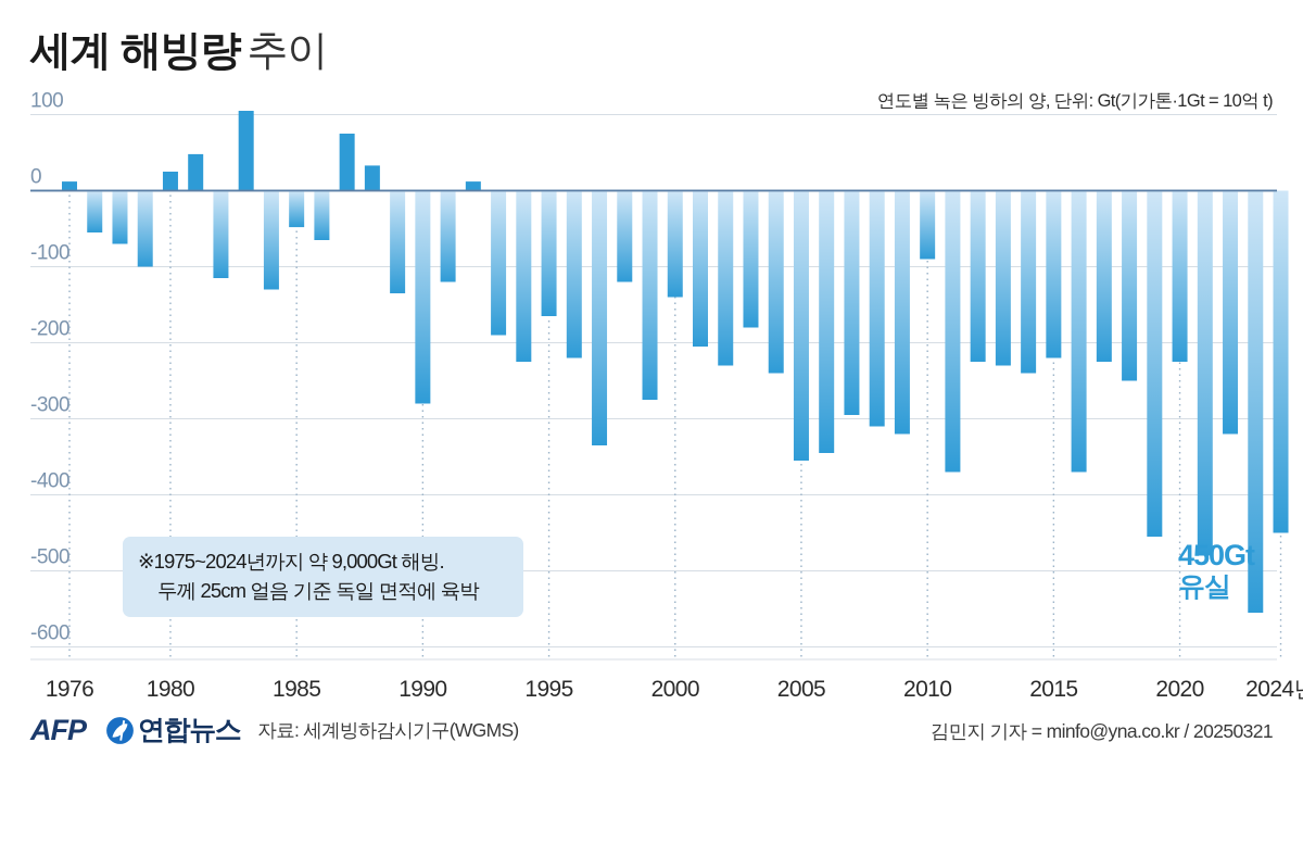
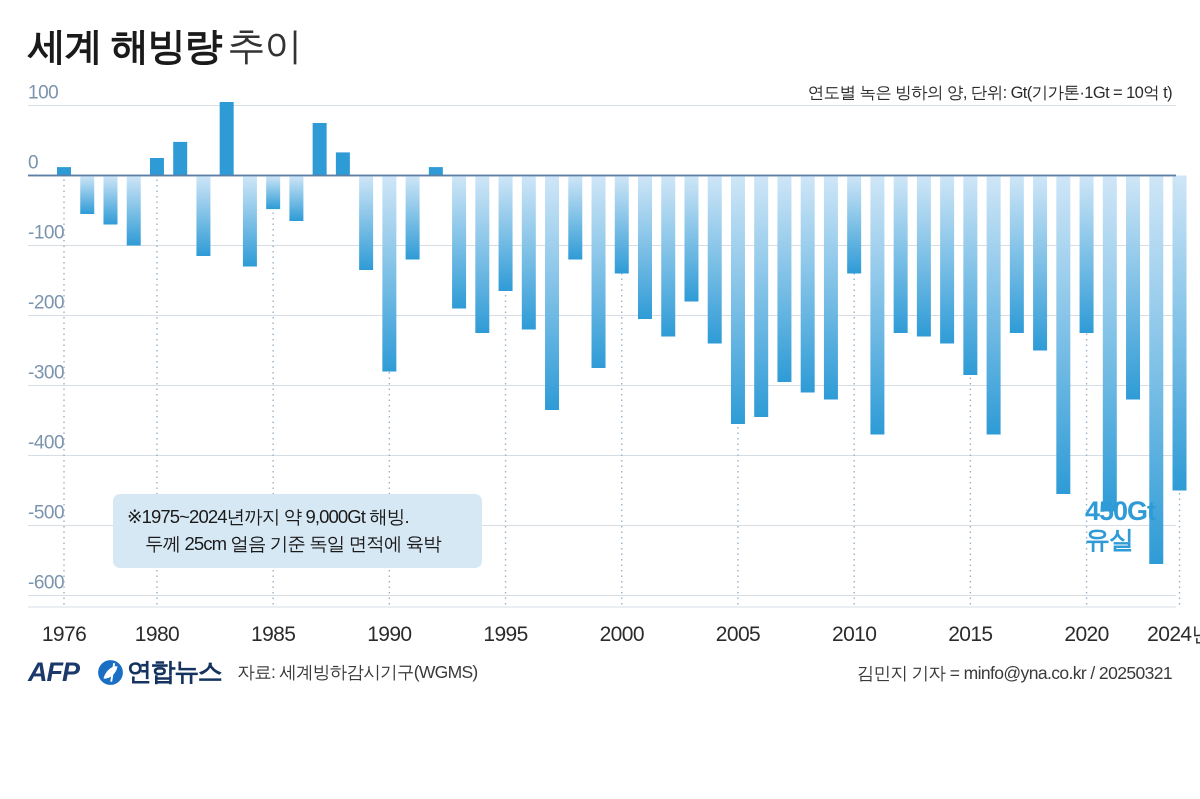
2010: -90 -> -140
2015: -220 -> -280
